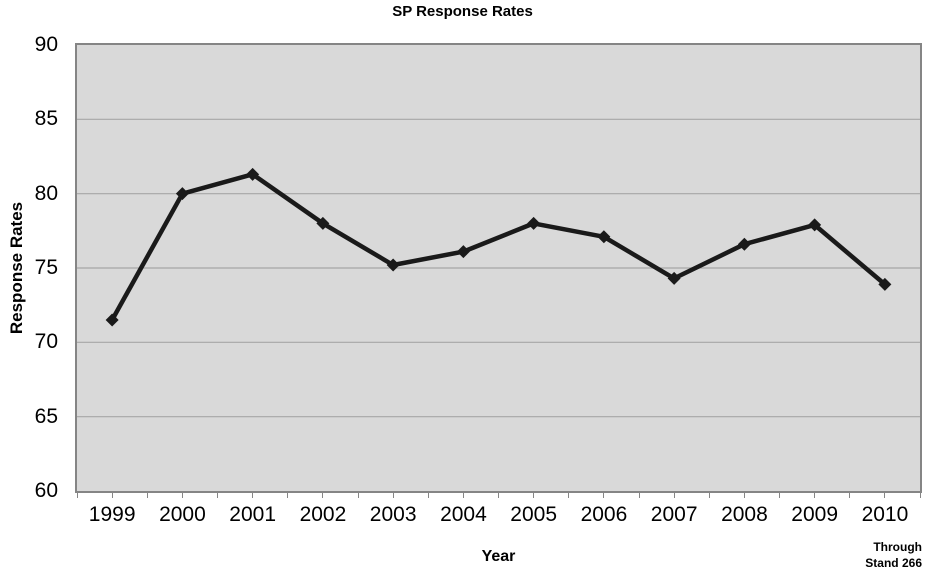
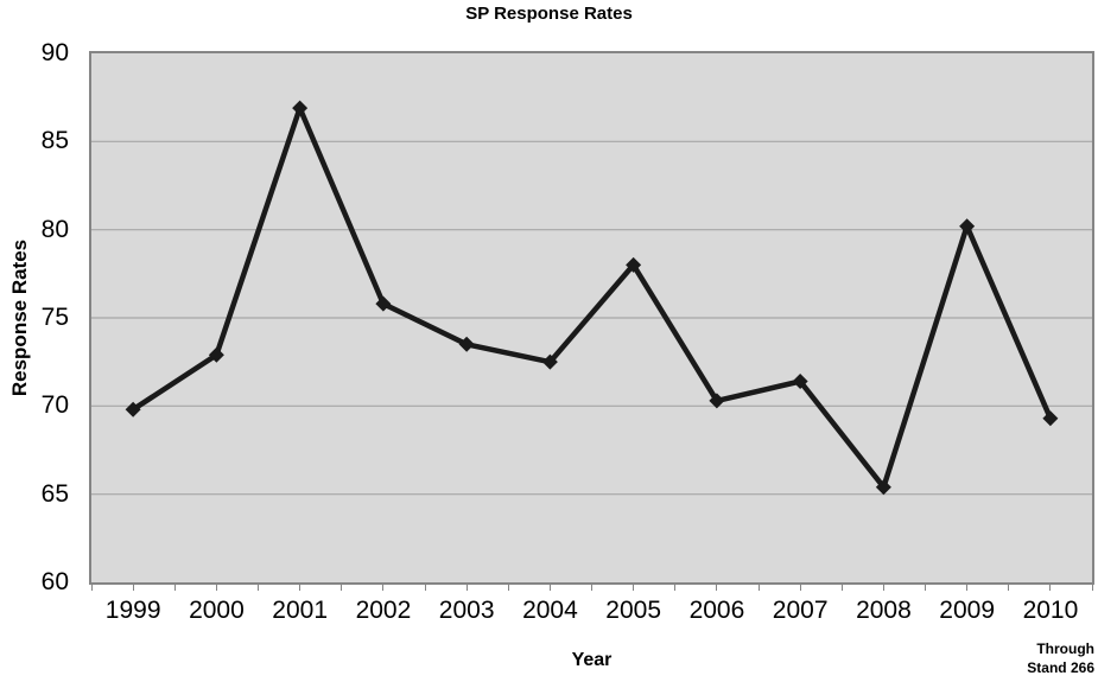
1999: 71.5 -> 69.8
2000: 80.0 -> 72.9
2001: 81.3 -> 86.9
2002: 78.0 -> 75.8
2003: 75.2 -> 73.5
2004: 76.1 -> 72.5
2006: 77.1 -> 70.3
2007: 74.3 -> 71.4
2008: 76.6 -> 65.4
2009: 77.9 -> 80.2
2010: 73.9 -> 69.3
